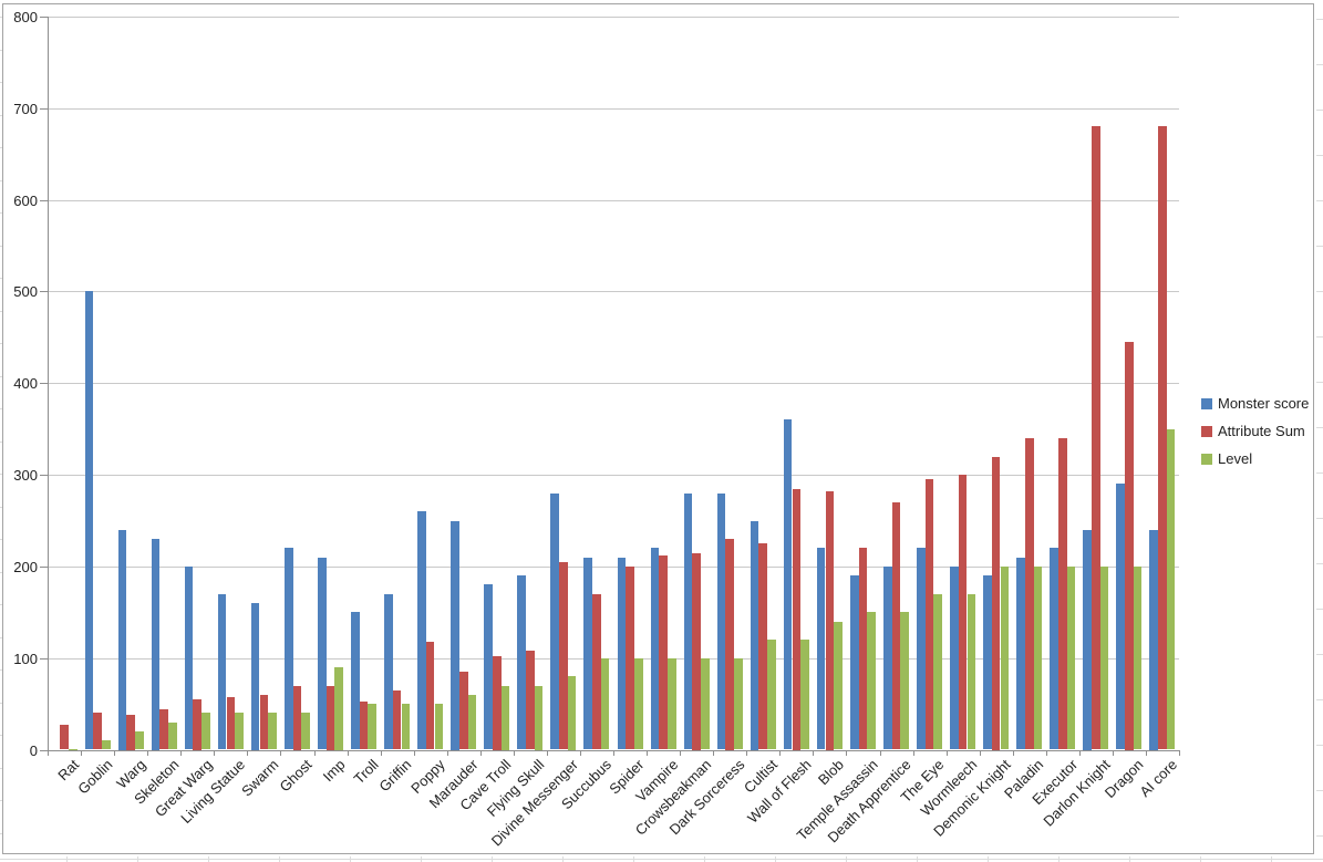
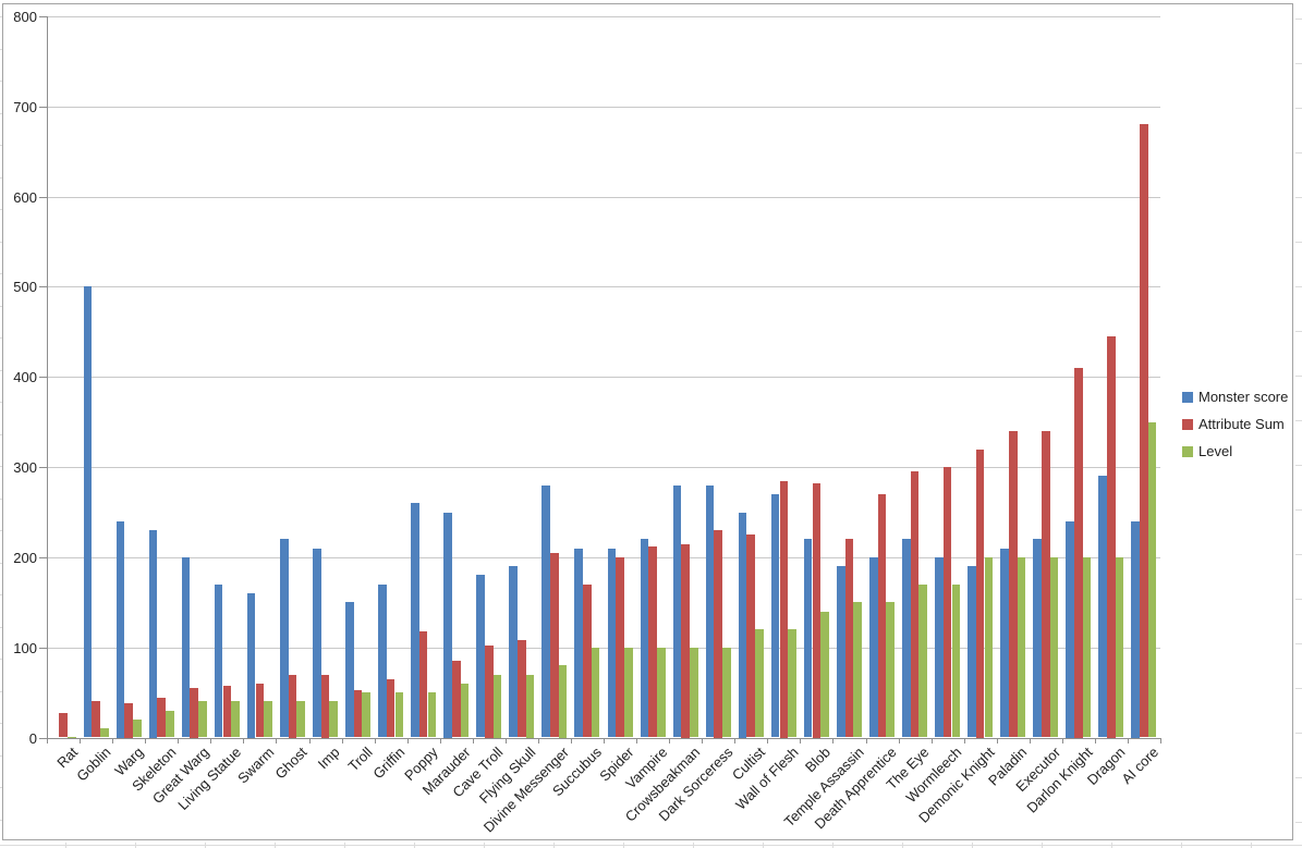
Level/Imp: 90 -> 40
Monster score/Wall of Flesh: 360 -> 270
Attribute Sum/Darlon Knight: 680 -> 410
